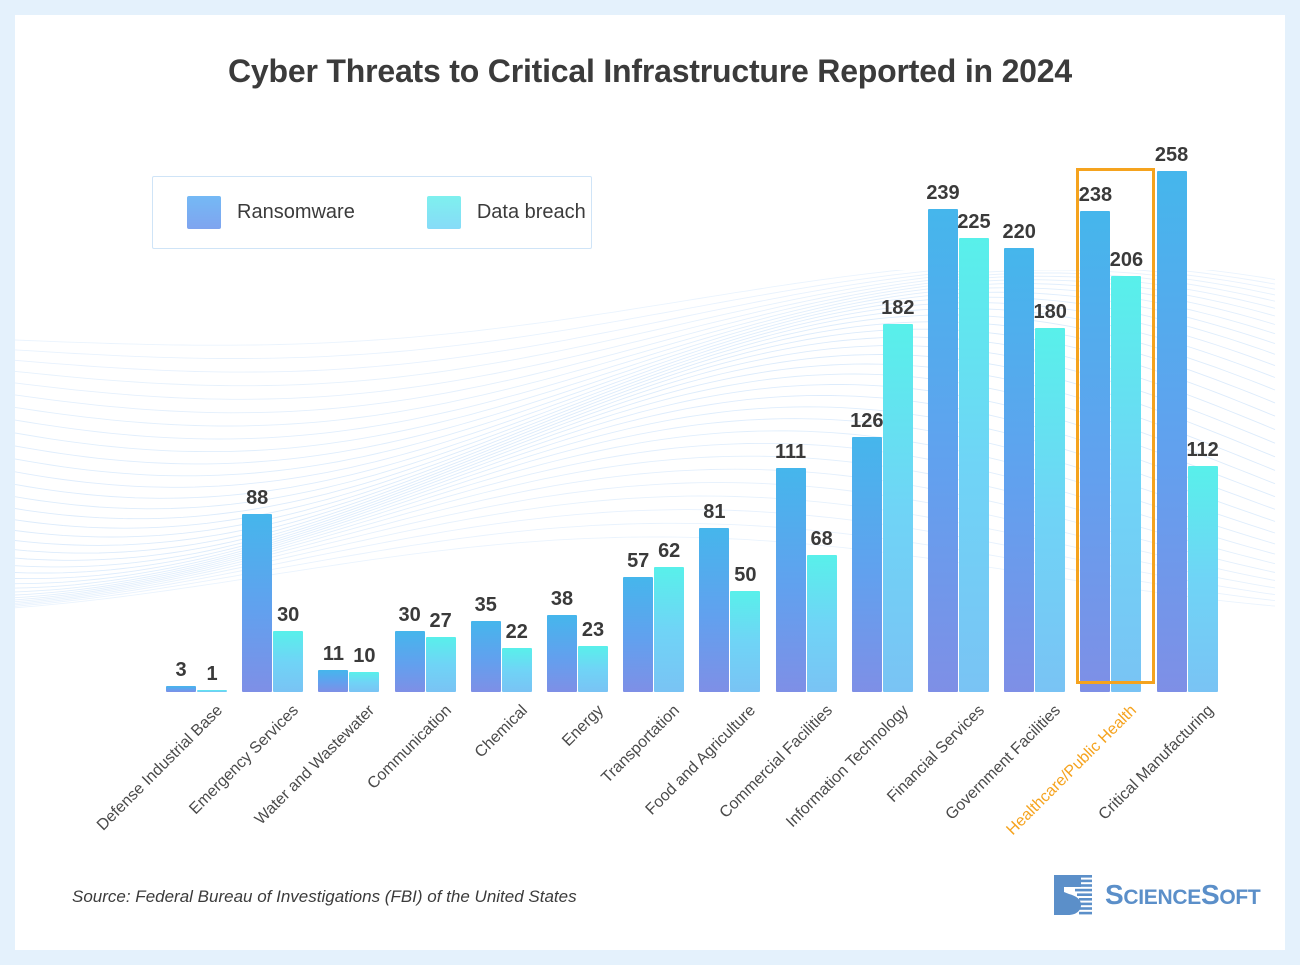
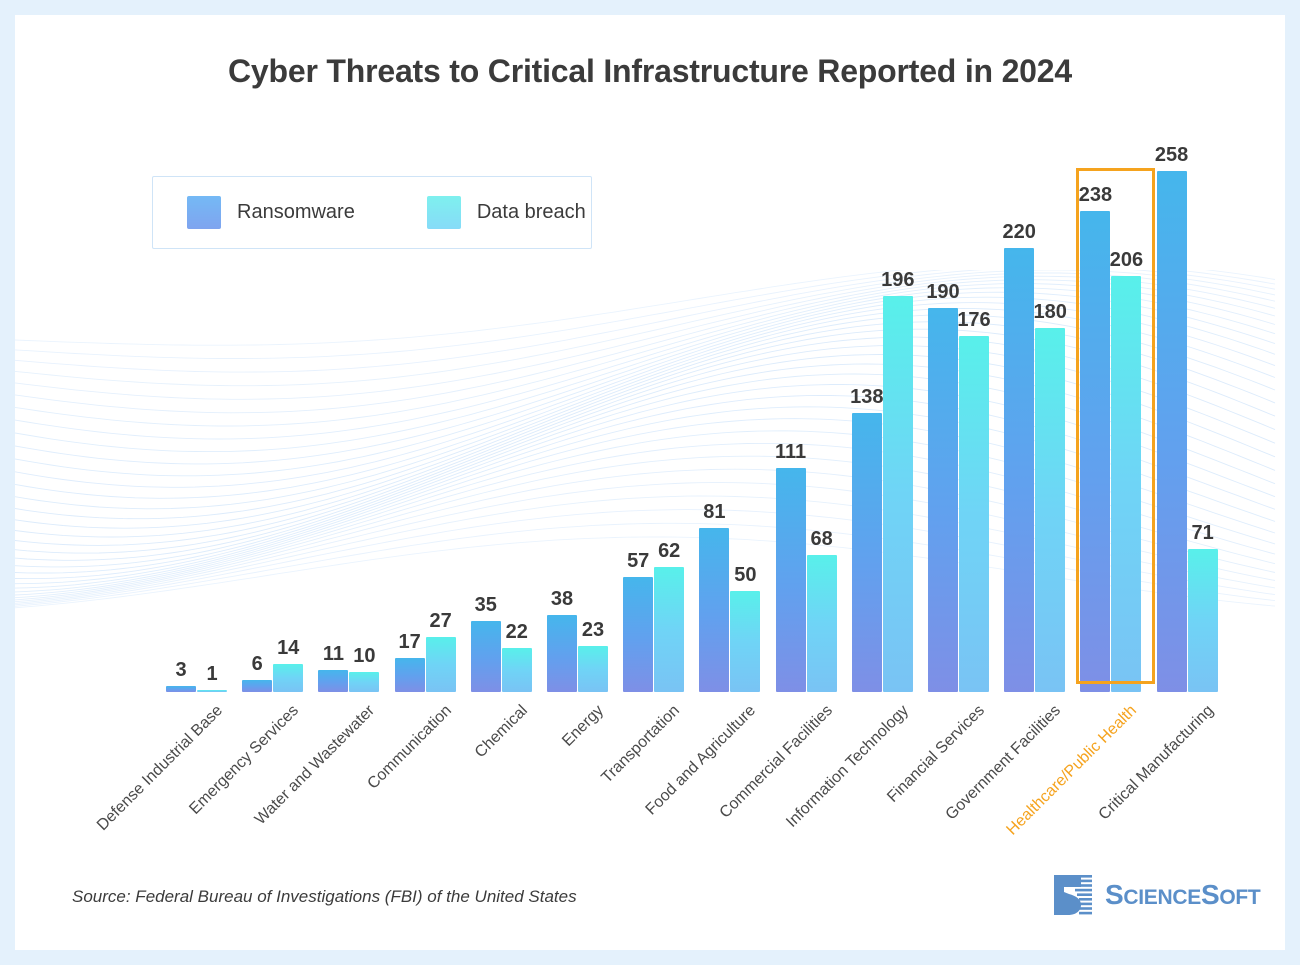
Ransomware/Emergency Services: 88 -> 6
Data breach/Emergency Services: 30 -> 14
Ransomware/Communication: 30 -> 17
Ransomware/Information Technology: 126 -> 138
Data breach/Information Technology: 182 -> 196
Ransomware/Financial Services: 239 -> 190
Data breach/Financial Services: 225 -> 176
Data breach/Critical Manufacturing: 112 -> 71
